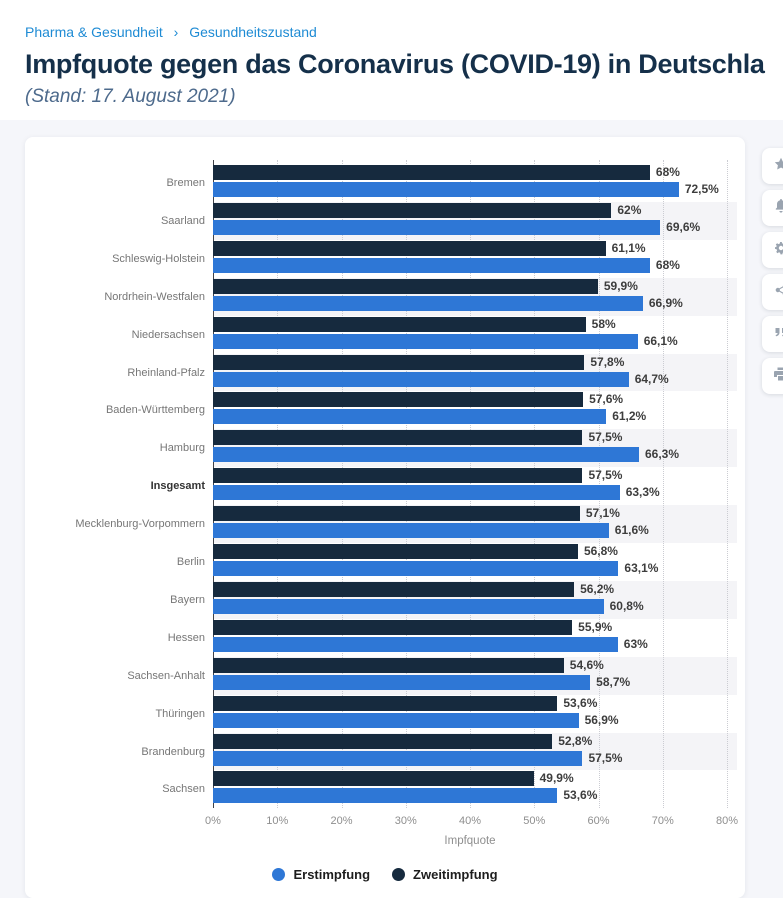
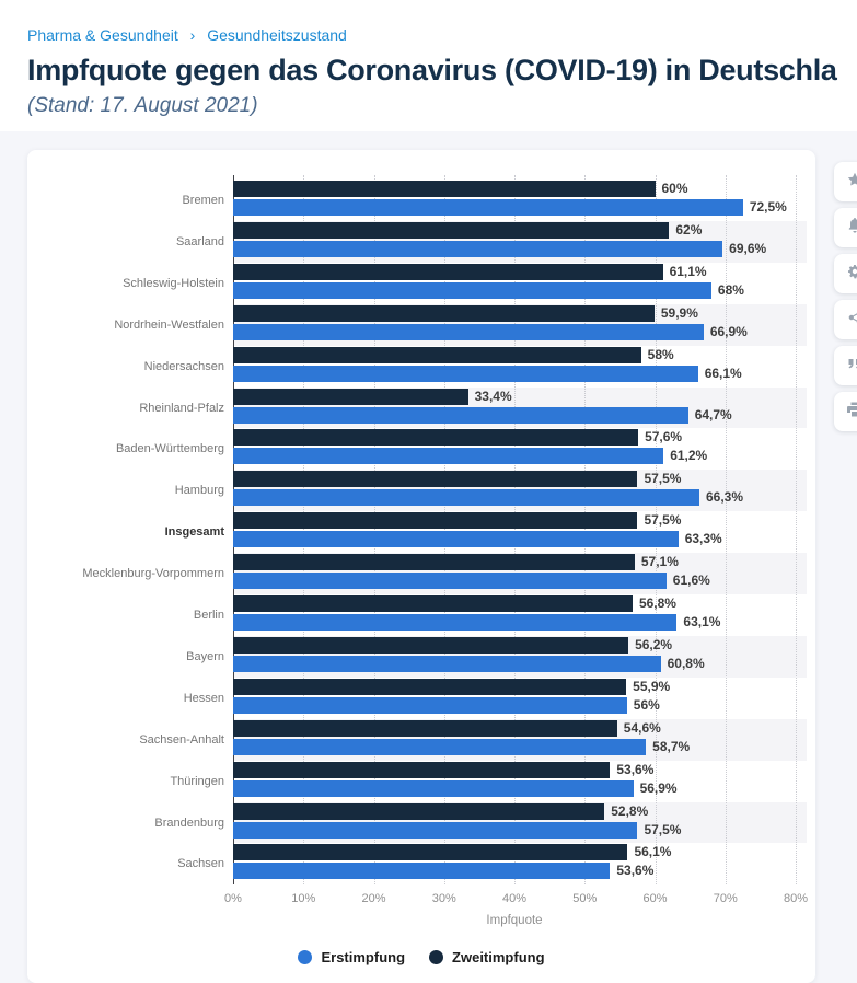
Zweitimpfung/Bremen: 68% -> 60%
Zweitimpfung/Rheinland-Pfalz: 57,8% -> 33,4%
Erstimpfung/Hessen: 63% -> 56%
Zweitimpfung/Sachsen: 49,9% -> 56,1%
